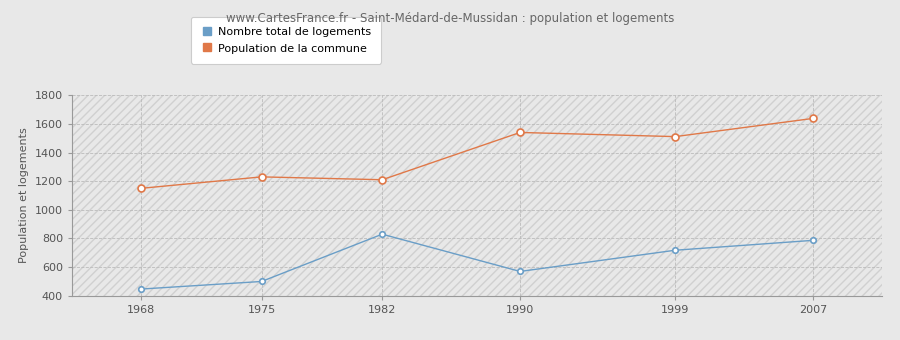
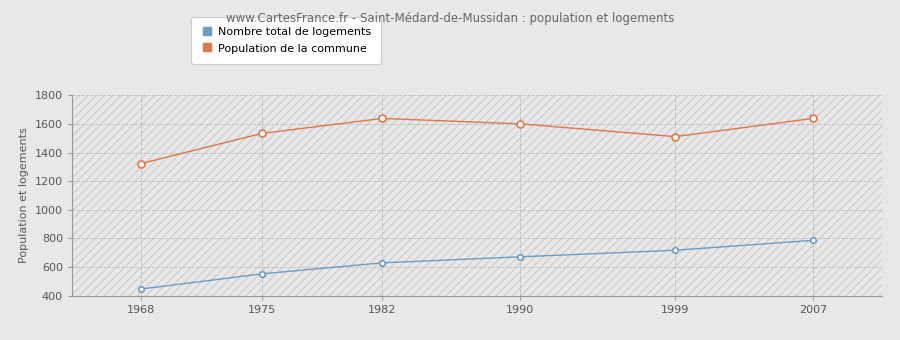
Population de la commune/1968: 1150 -> 1320
Nombre total de logements/1975: 500 -> 550
Population de la commune/1975: 1230 -> 1530
Nombre total de logements/1982: 830 -> 630
Population de la commune/1982: 1210 -> 1640
Nombre total de logements/1990: 570 -> 670
Population de la commune/1990: 1540 -> 1600
